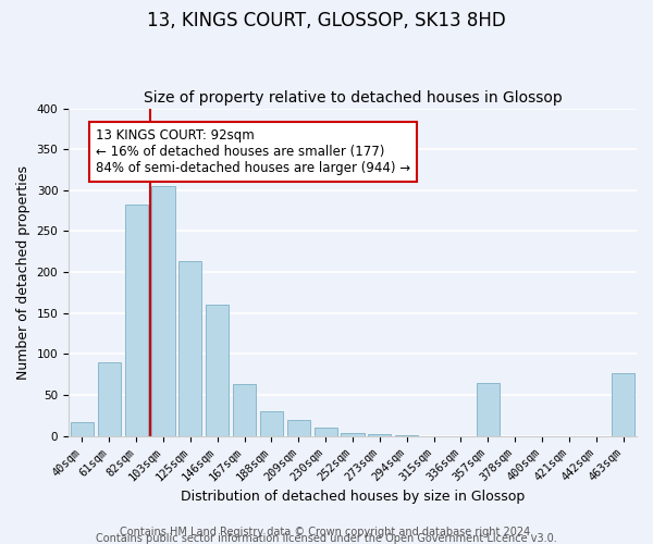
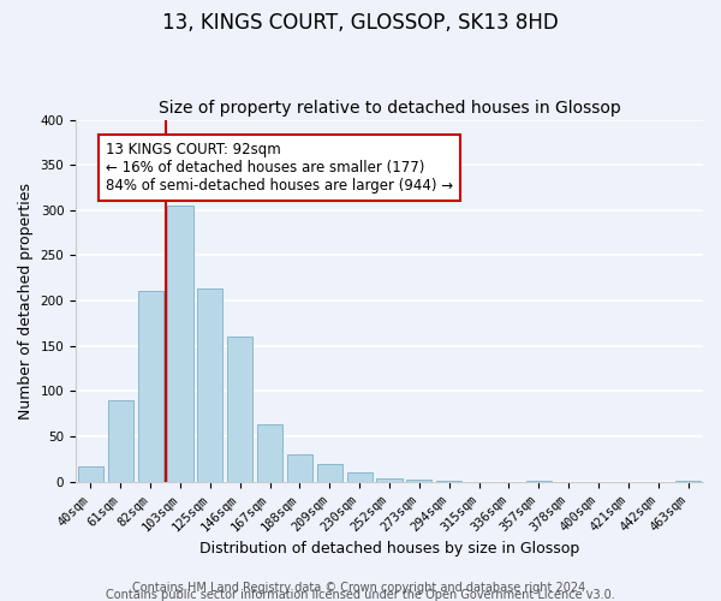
82sqm: 282 -> 211
357sqm: 64 -> 1
463sqm: 76 -> 1
